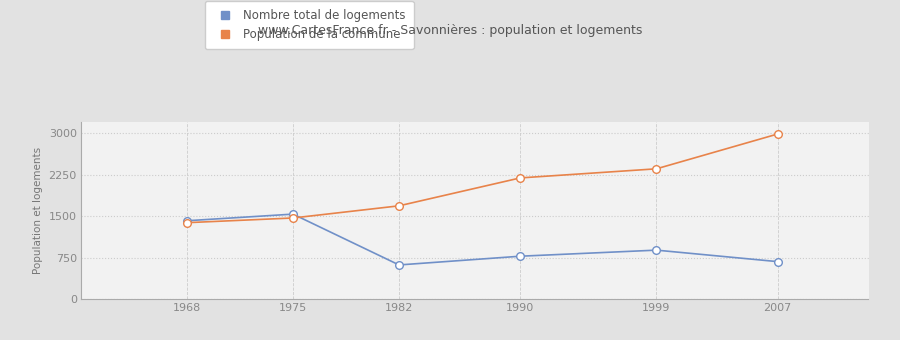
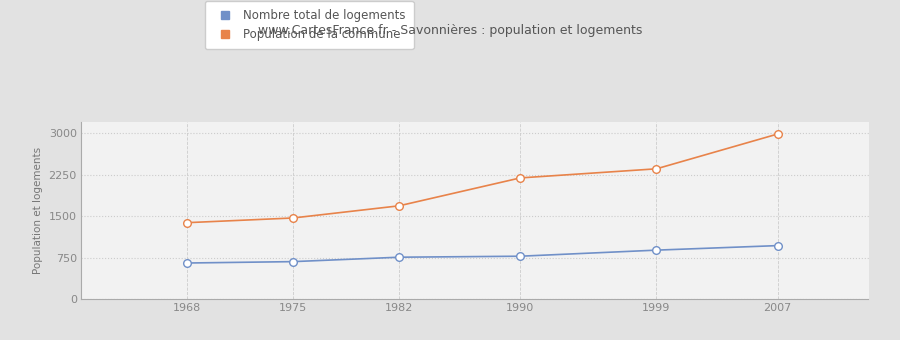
Nombre total de logements/1968: 1420 -> 660
Nombre total de logements/1975: 1540 -> 680
Nombre total de logements/1982: 620 -> 760
Nombre total de logements/2007: 680 -> 970
